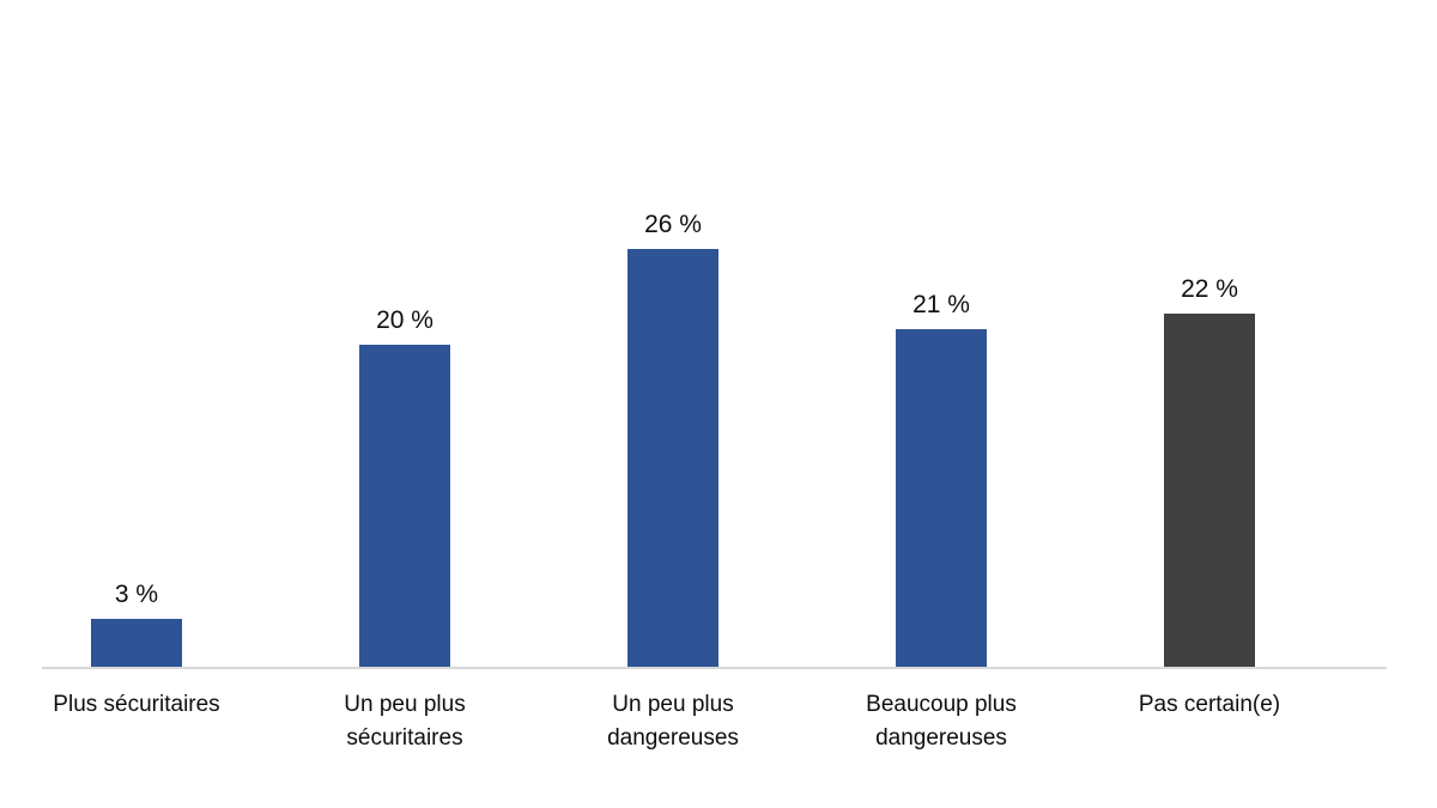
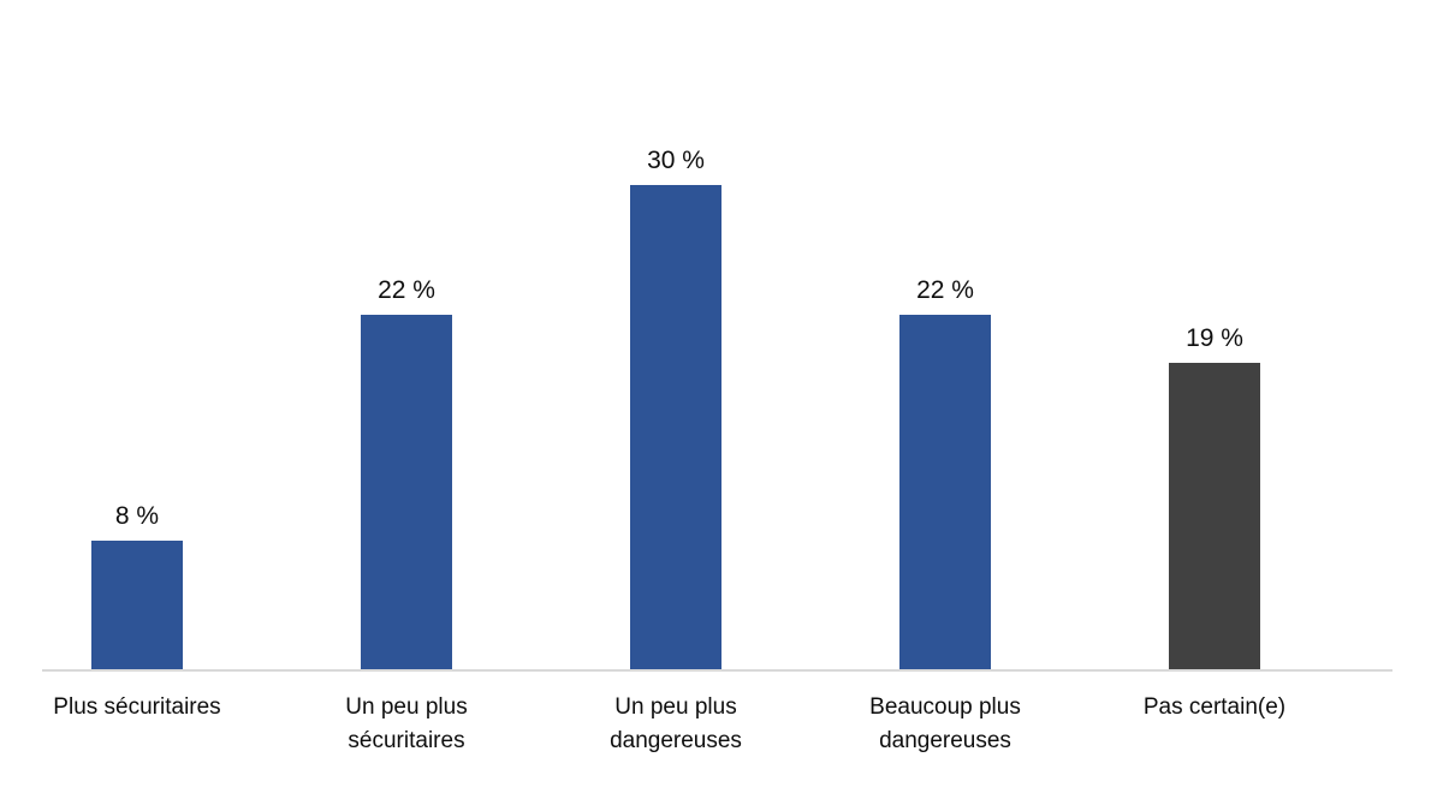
Plus sécuritaires: 3 -> 8
Un peu plus sécuritaires: 20 -> 22
Un peu plus dangereuses: 26 -> 30
Beaucoup plus dangereuses: 21 -> 22
Pas certain(e): 22 -> 19
